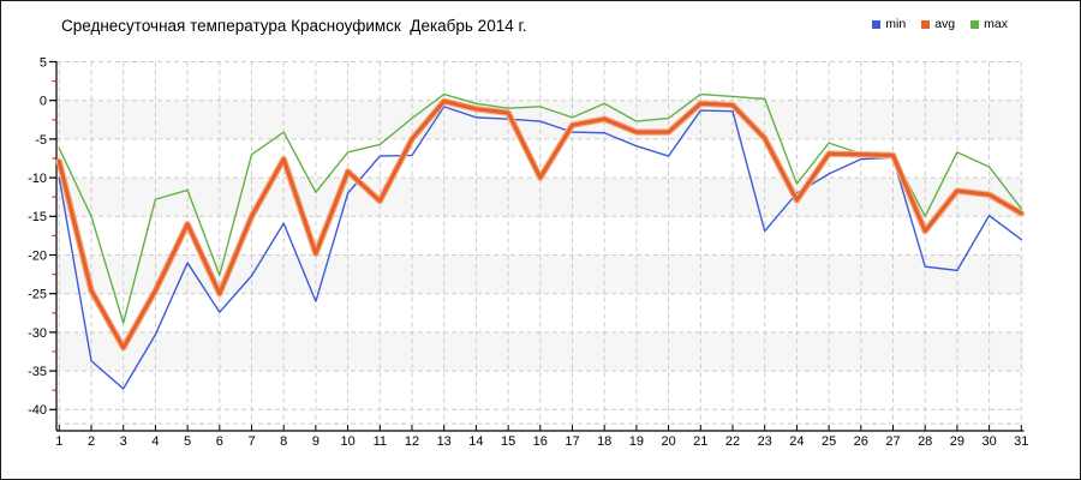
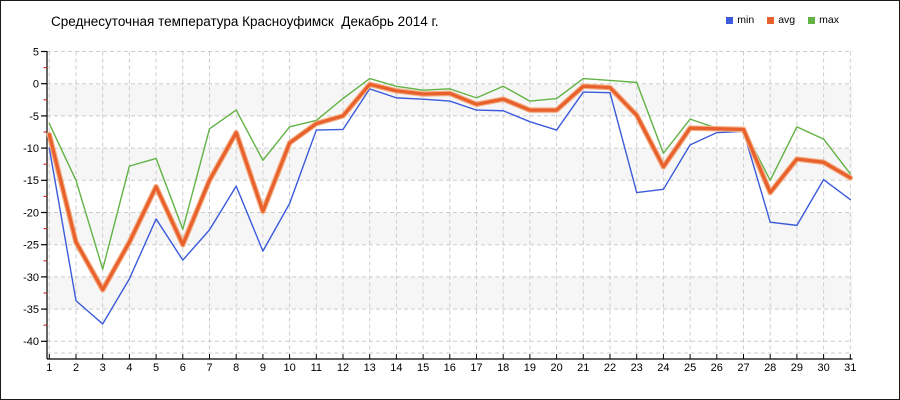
min/10: -12 -> -19
avg/11: -13 -> -6
avg/16: -10 -> -2
min/24: -12 -> -16
